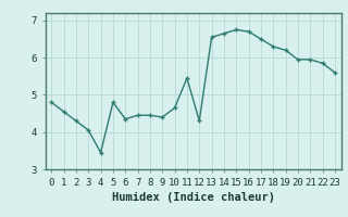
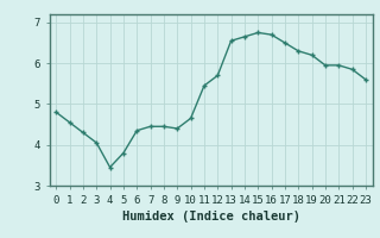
5: 4.80 -> 3.80
12: 4.30 -> 5.70
